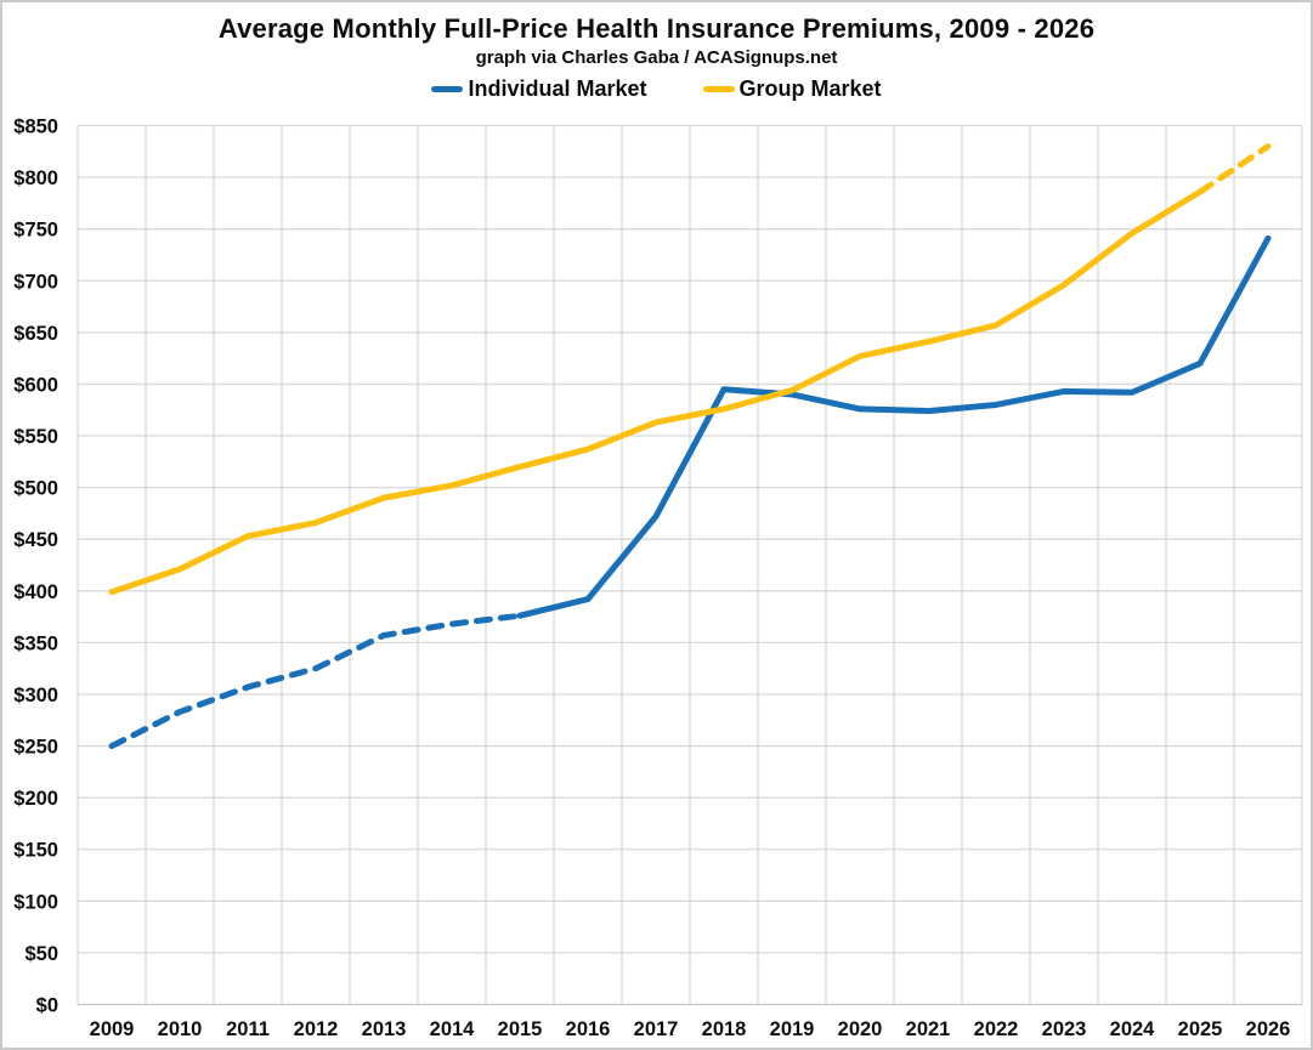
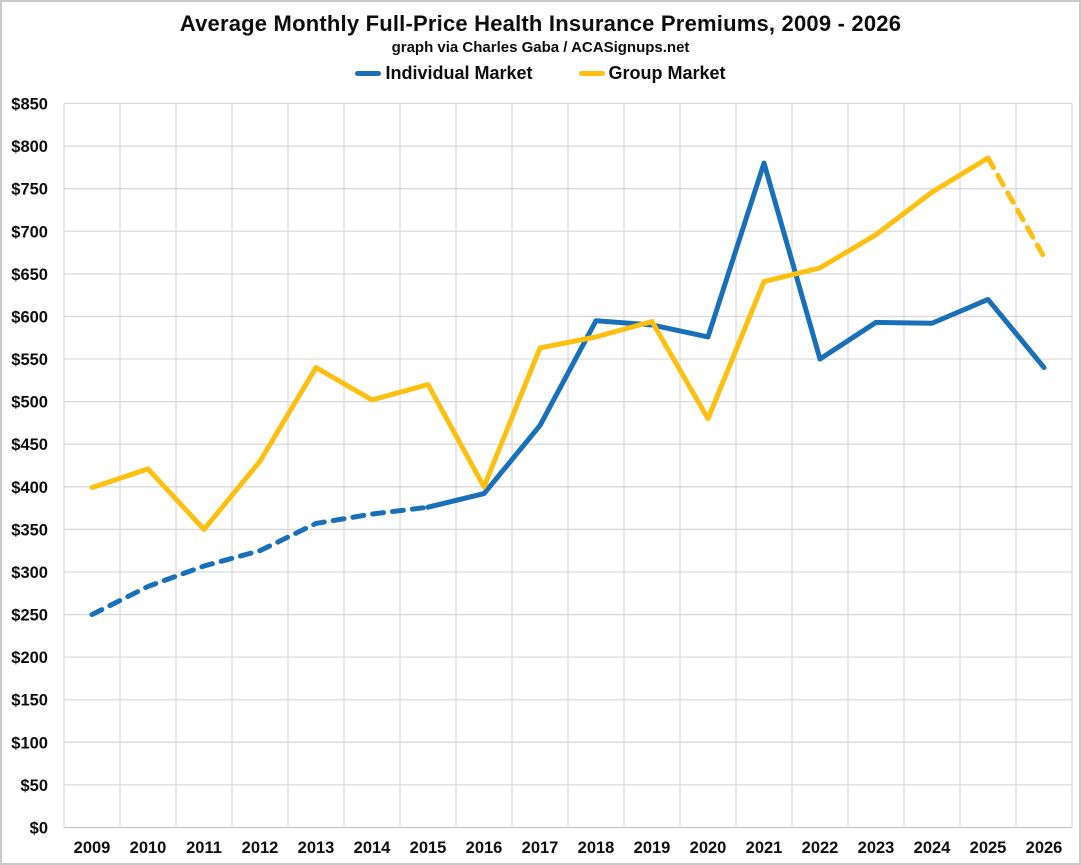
Group Market/2011: $450 -> $350
Group Market/2012: $470 -> $430
Group Market/2013: $490 -> $540
Group Market/2016: $540 -> $400
Group Market/2020: $630 -> $480
Individual Market/2021: $570 -> $780
Individual Market/2022: $580 -> $550
Individual Market/2026: $740 -> $540
Group Market/2026: $830 -> $670
